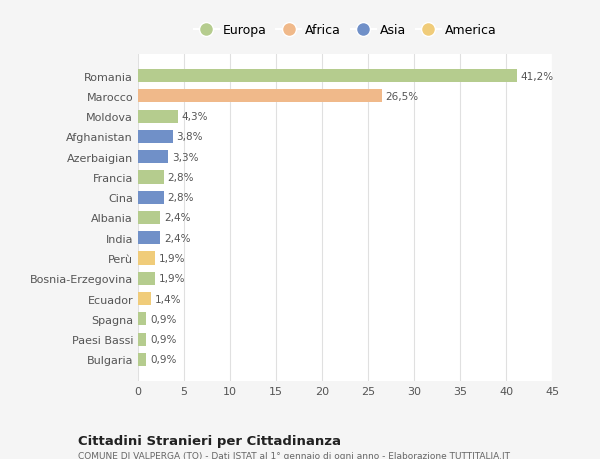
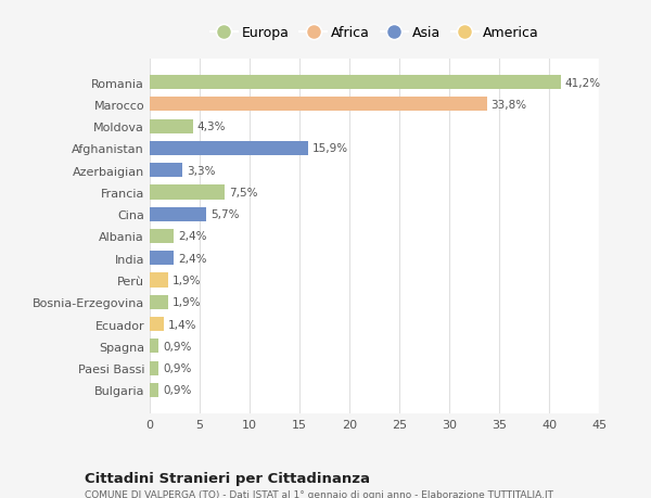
Marocco: 26,5% -> 33,8%
Afghanistan: 3,8% -> 15,9%
Francia: 2,8% -> 7,5%
Cina: 2,8% -> 5,7%
